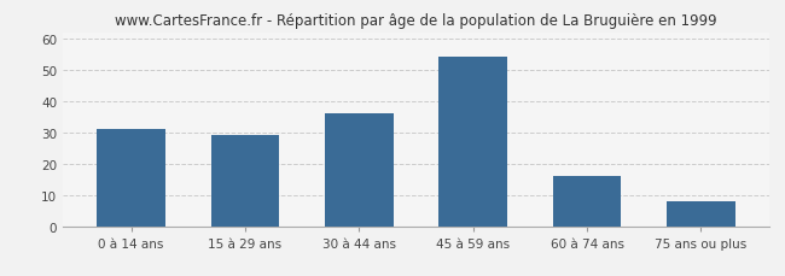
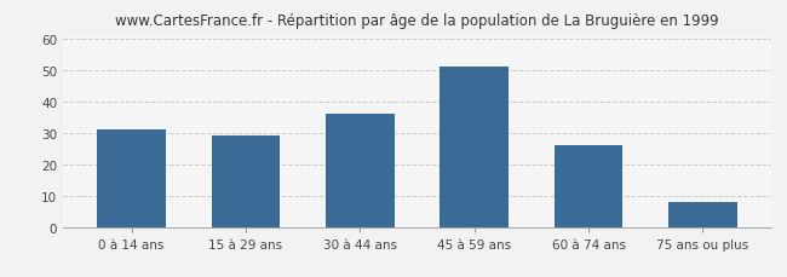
45 à 59 ans: 54 -> 51
60 à 74 ans: 16 -> 26
